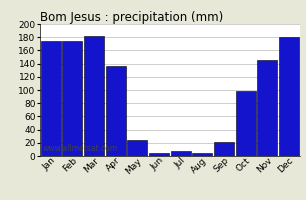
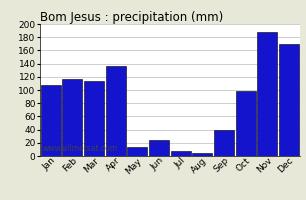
Jan: 174 -> 108
Feb: 175 -> 116
Mar: 182 -> 114
May: 25 -> 14
Jun: 5 -> 24
Sep: 21 -> 40
Nov: 145 -> 188
Dec: 180 -> 170
